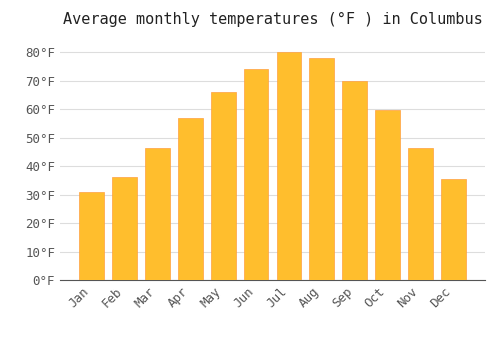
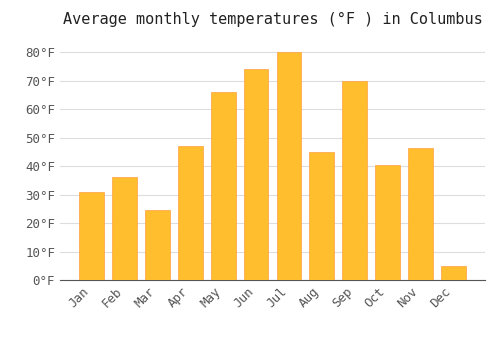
Mar: 46.5°F -> 24.5°F
Apr: 57.0°F -> 47.0°F
Aug: 78.0°F -> 45.0°F
Oct: 59.5°F -> 40.5°F
Dec: 35.5°F -> 5.0°F
